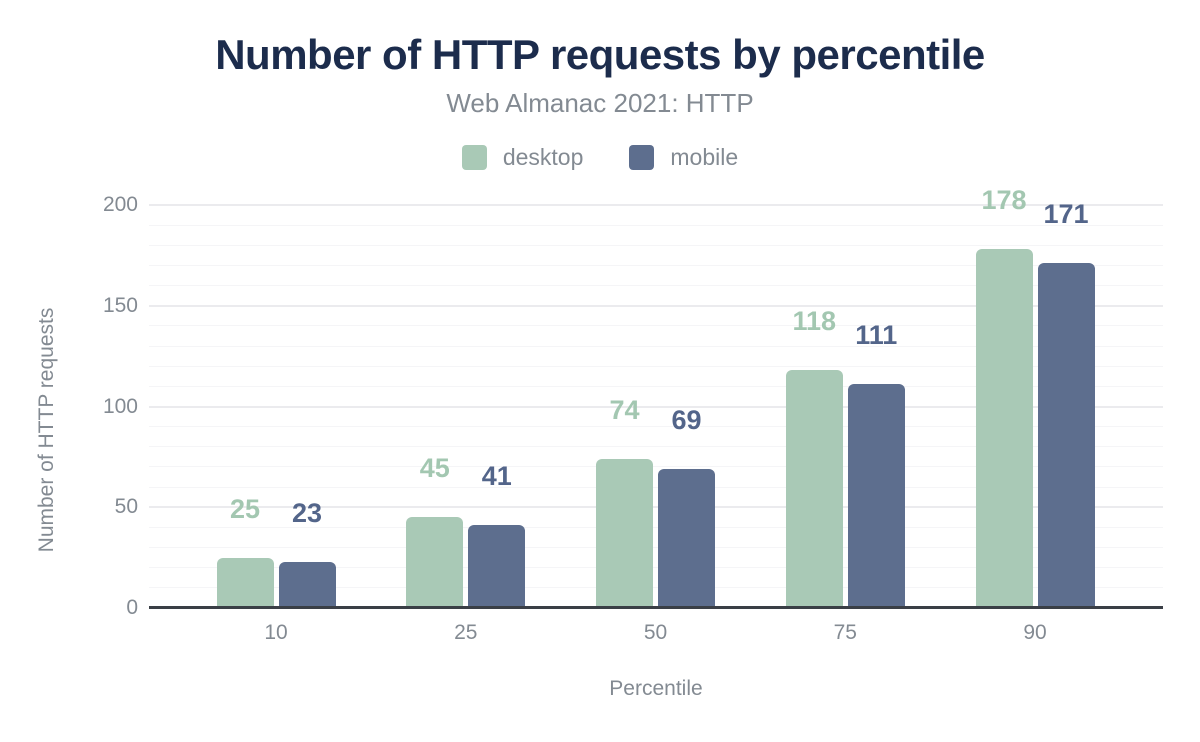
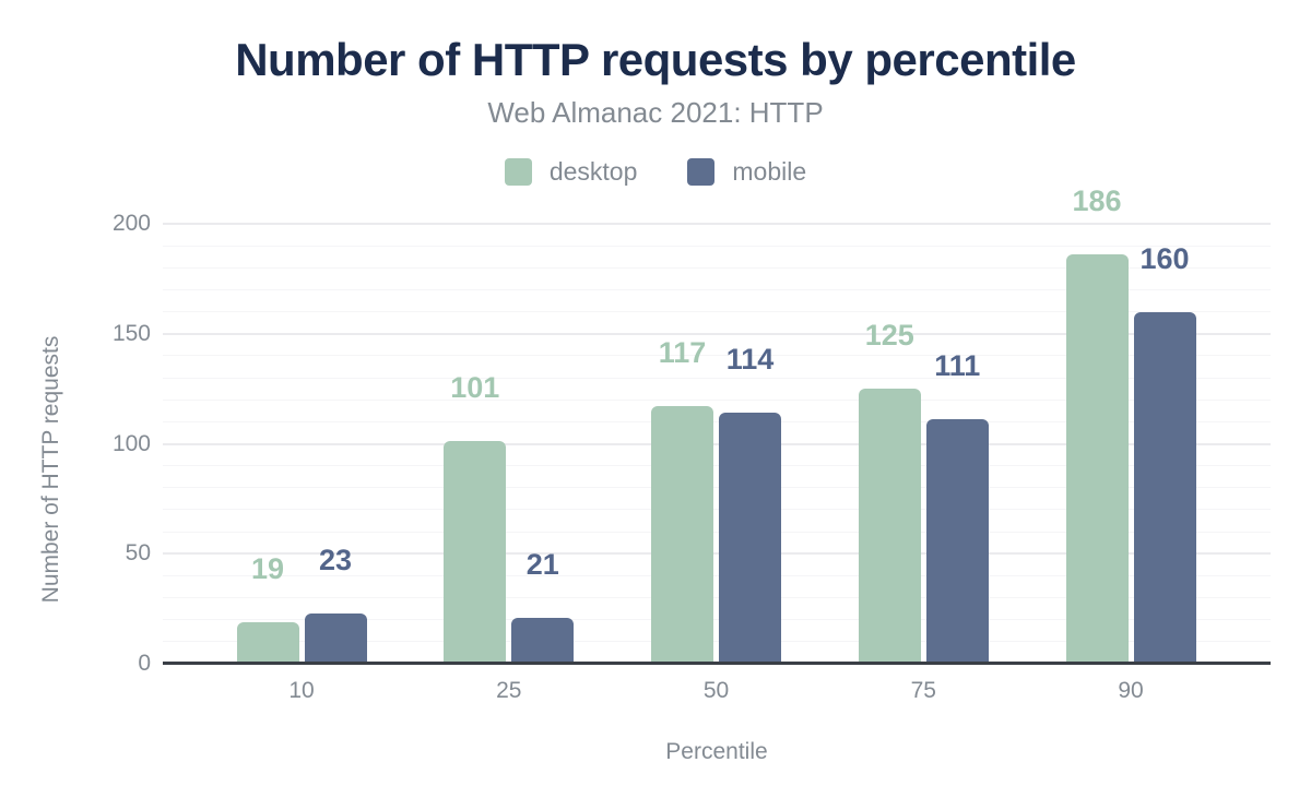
desktop/10: 25 -> 19
desktop/25: 45 -> 101
mobile/25: 41 -> 21
desktop/50: 74 -> 117
mobile/50: 69 -> 114
desktop/75: 118 -> 125
desktop/90: 178 -> 186
mobile/90: 171 -> 160
